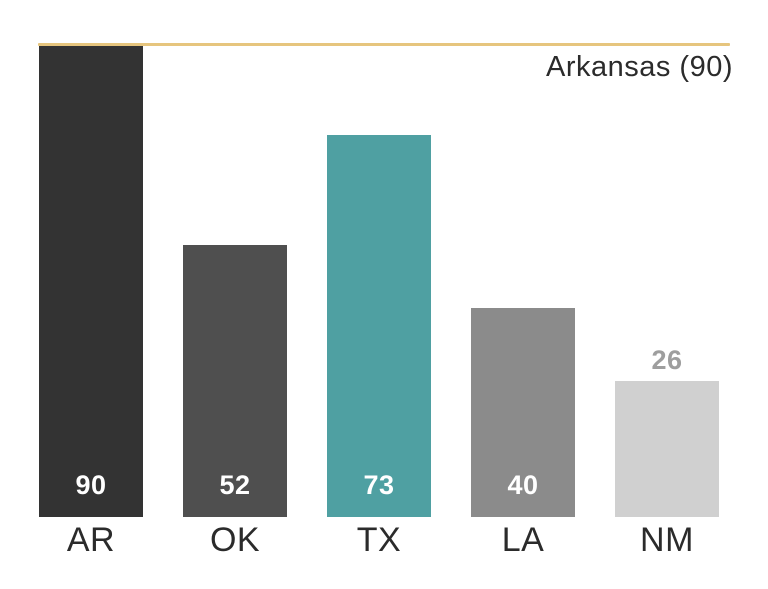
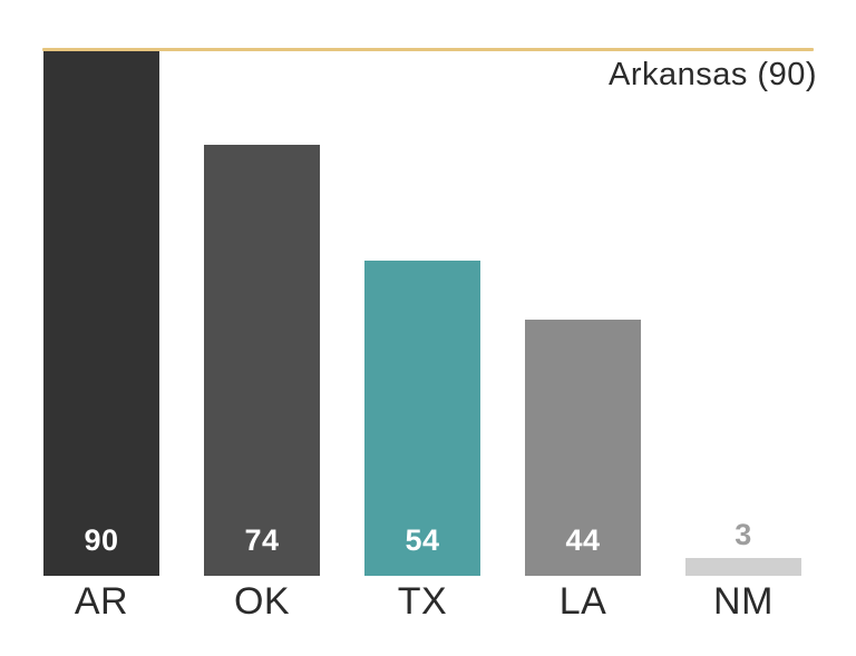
OK: 52 -> 74
TX: 73 -> 54
LA: 40 -> 44
NM: 26 -> 3
